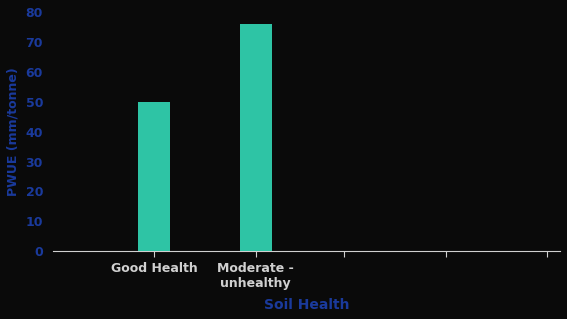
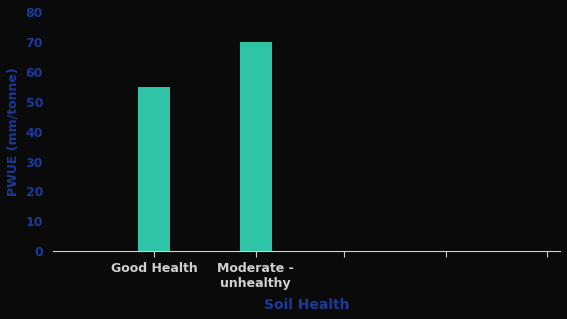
Good Health: 50 -> 55
Moderate - unhealthy: 76 -> 70
